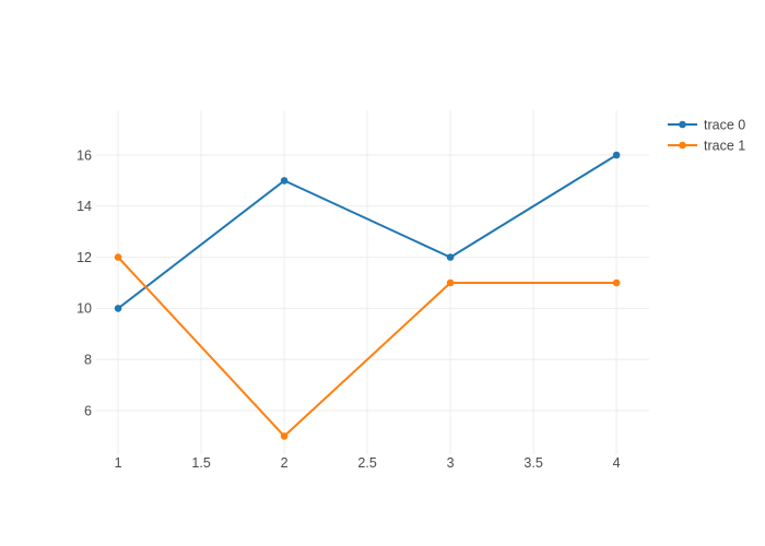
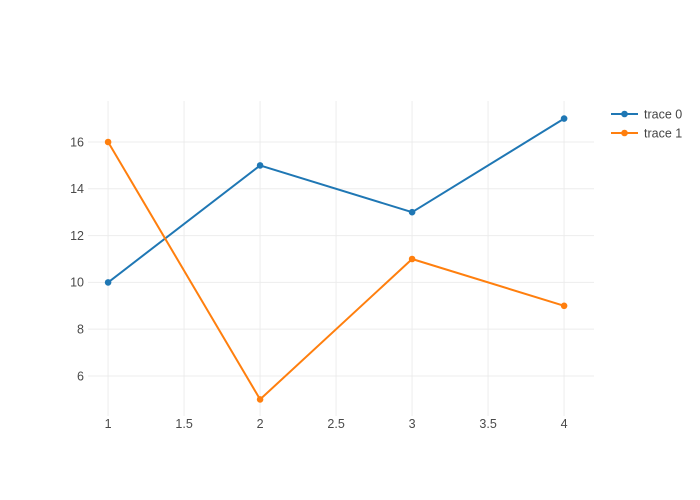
trace 1/1: 12 -> 16
trace 0/3: 12 -> 13
trace 0/4: 16 -> 17
trace 1/4: 11 -> 9
